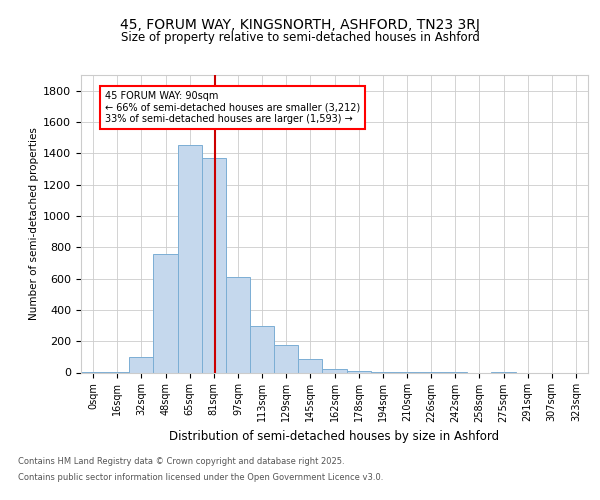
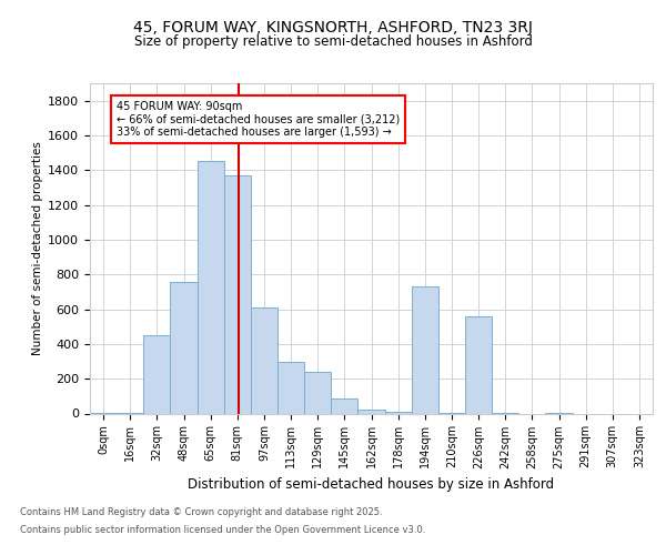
32sqm: 100 -> 450
129sqm: 180 -> 240
194sqm: 0 -> 730
226sqm: 0 -> 560
